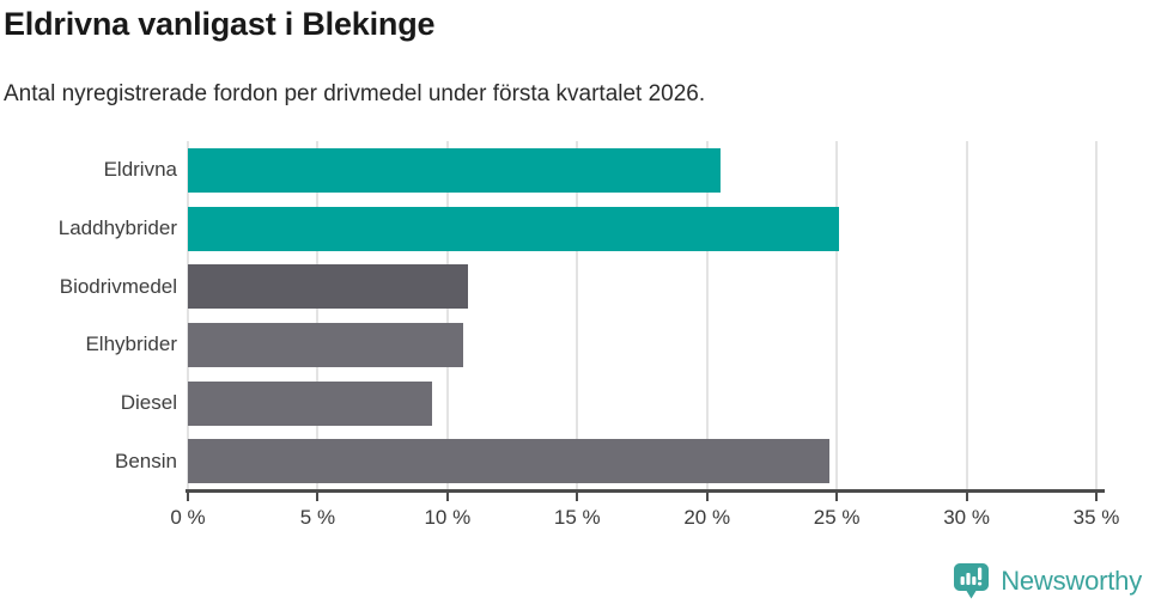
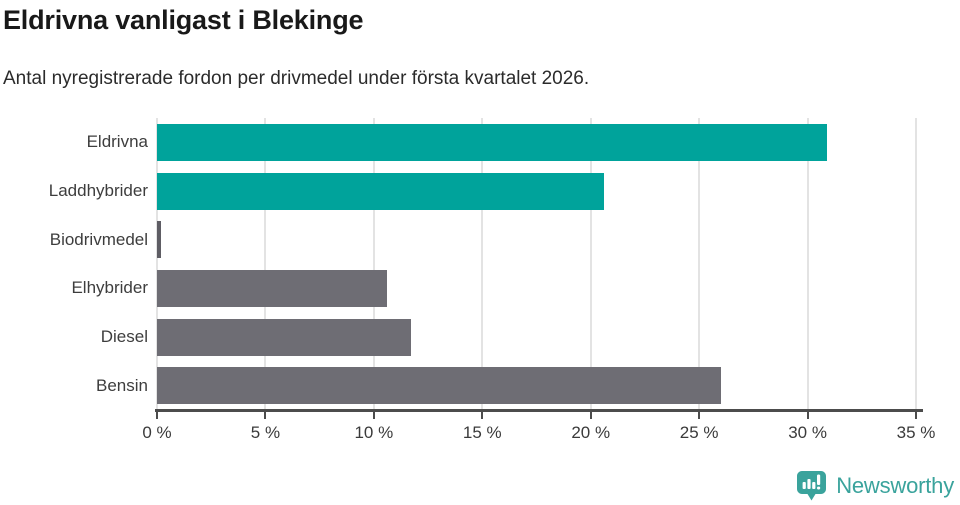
Eldrivna: 20.5% -> 30.9%
Laddhybrider: 25.1% -> 20.6%
Biodrivmedel: 10.8% -> 0.2%
Diesel: 9.4% -> 11.7%
Bensin: 24.7% -> 26.0%
